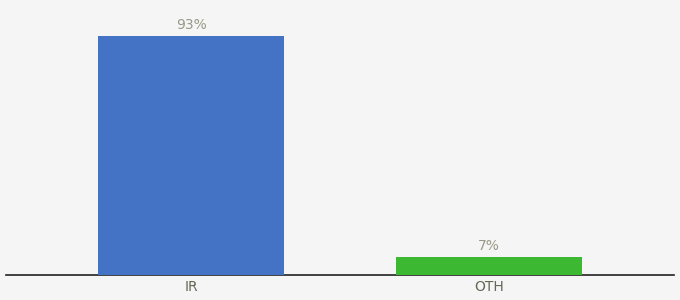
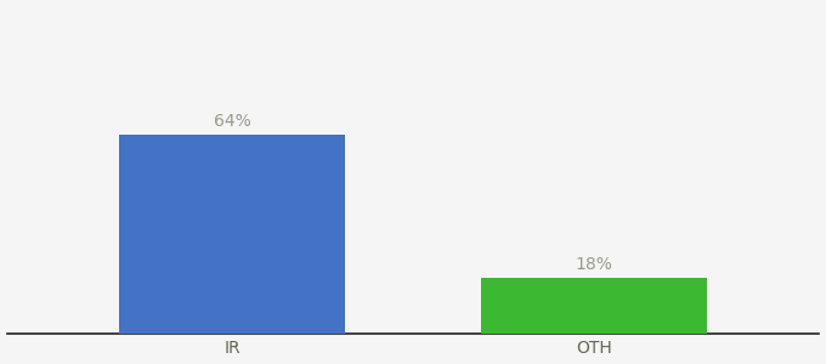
IR: 93% -> 64%
OTH: 7% -> 18%
